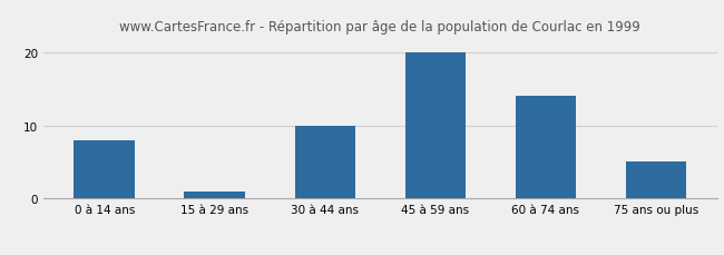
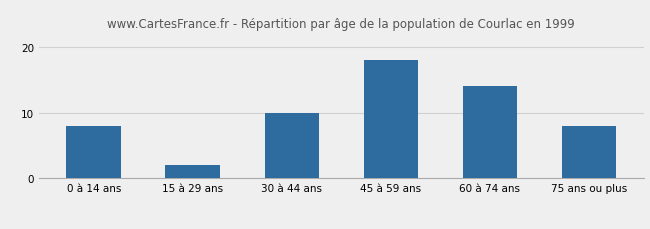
15 à 29 ans: 1 -> 2
45 à 59 ans: 20 -> 18
75 ans ou plus: 5 -> 8
